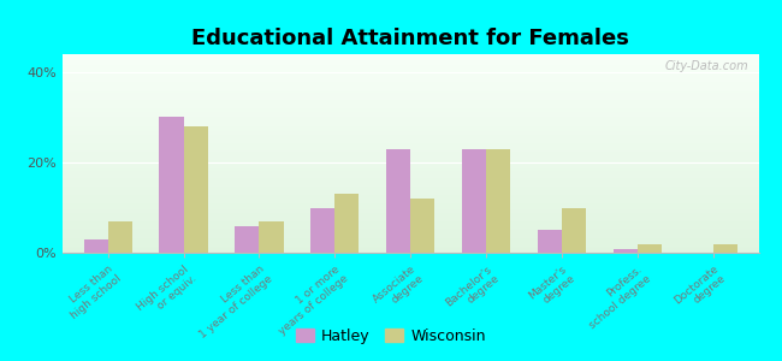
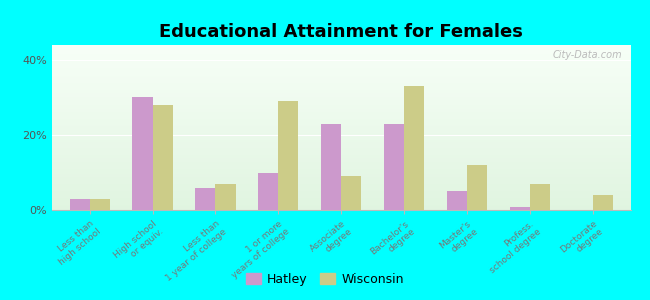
Wisconsin/Less than high school: 7% -> 3%
Wisconsin/1 or more years of college: 13% -> 29%
Wisconsin/Associate degree: 12% -> 9%
Wisconsin/Bachelor's degree: 23% -> 33%
Wisconsin/Master's degree: 10% -> 12%
Wisconsin/Profess. school degree: 2% -> 7%
Wisconsin/Doctorate degree: 2% -> 4%
